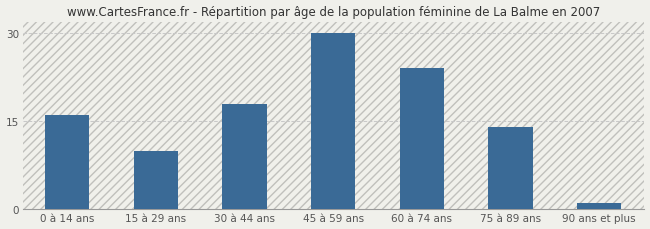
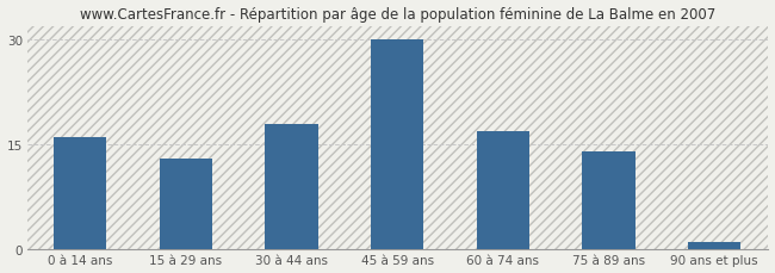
15 à 29 ans: 10 -> 13
60 à 74 ans: 24 -> 17
